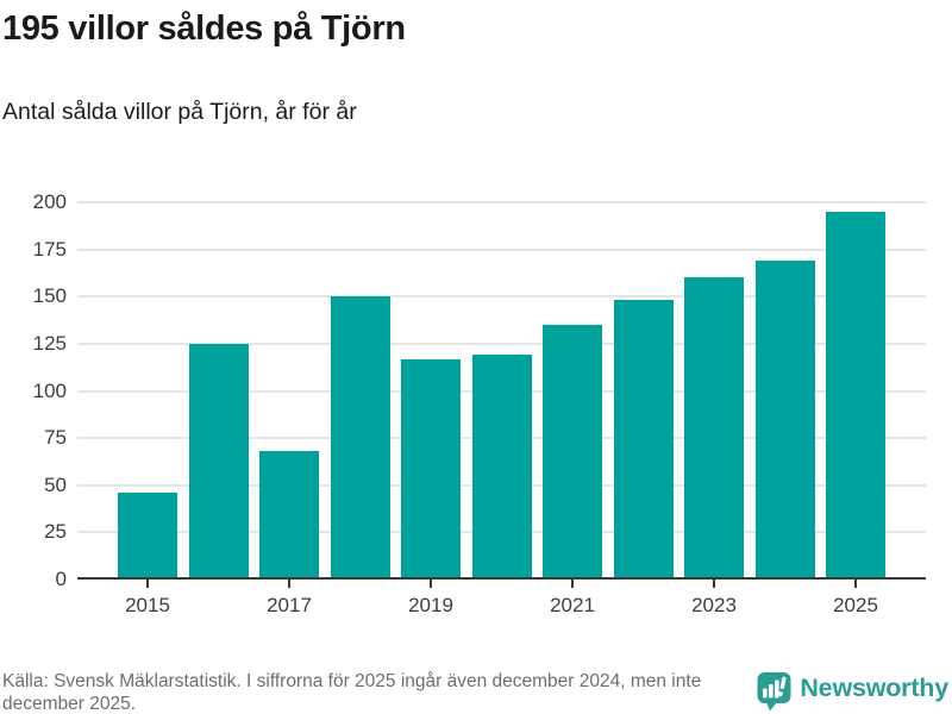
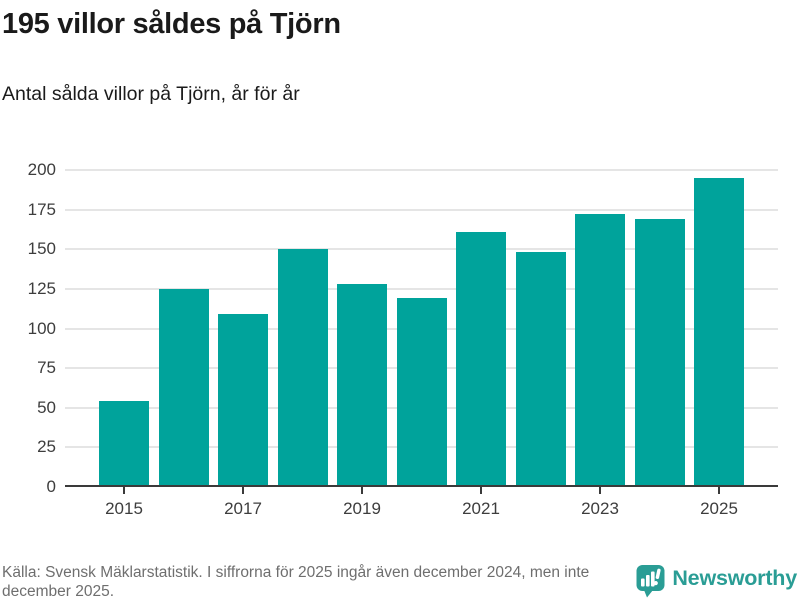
2015: 46 -> 54
2017: 68 -> 109
2019: 117 -> 128
2021: 135 -> 161
2023: 160 -> 172
